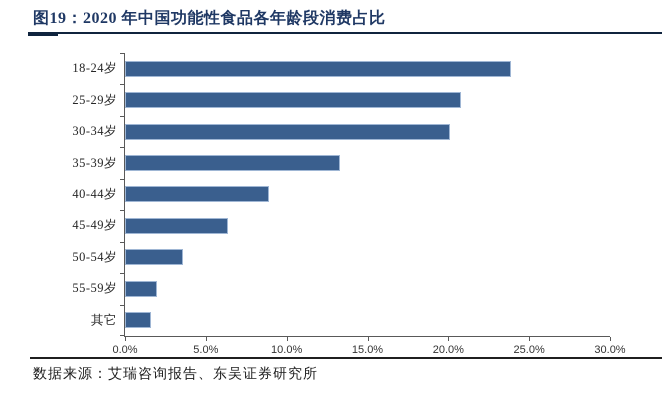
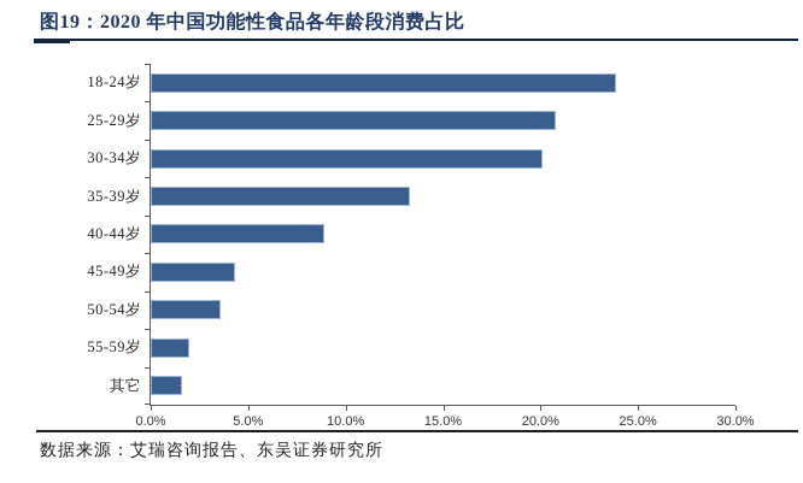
45-49岁: 6.4% -> 4.3%
